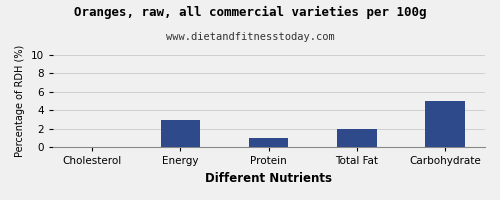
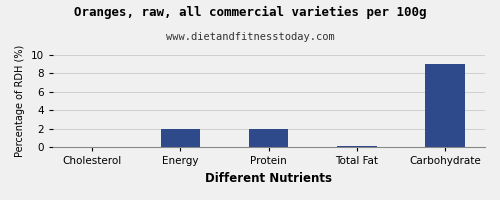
Energy: 3.0 -> 2.0
Protein: 1.0 -> 2.0
Total Fat: 2.0 -> 0.1
Carbohydrate: 5.0 -> 9.0
